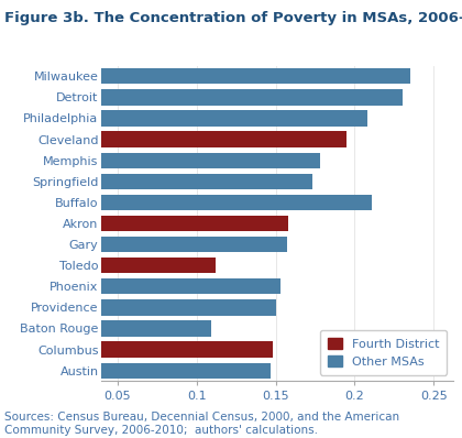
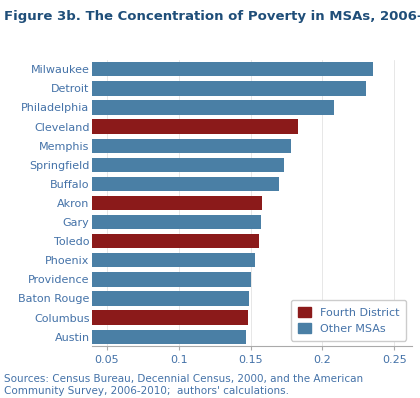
Cleveland: 0.195 -> 0.183
Buffalo: 0.211 -> 0.170
Toledo: 0.112 -> 0.156
Baton Rouge: 0.109 -> 0.149
